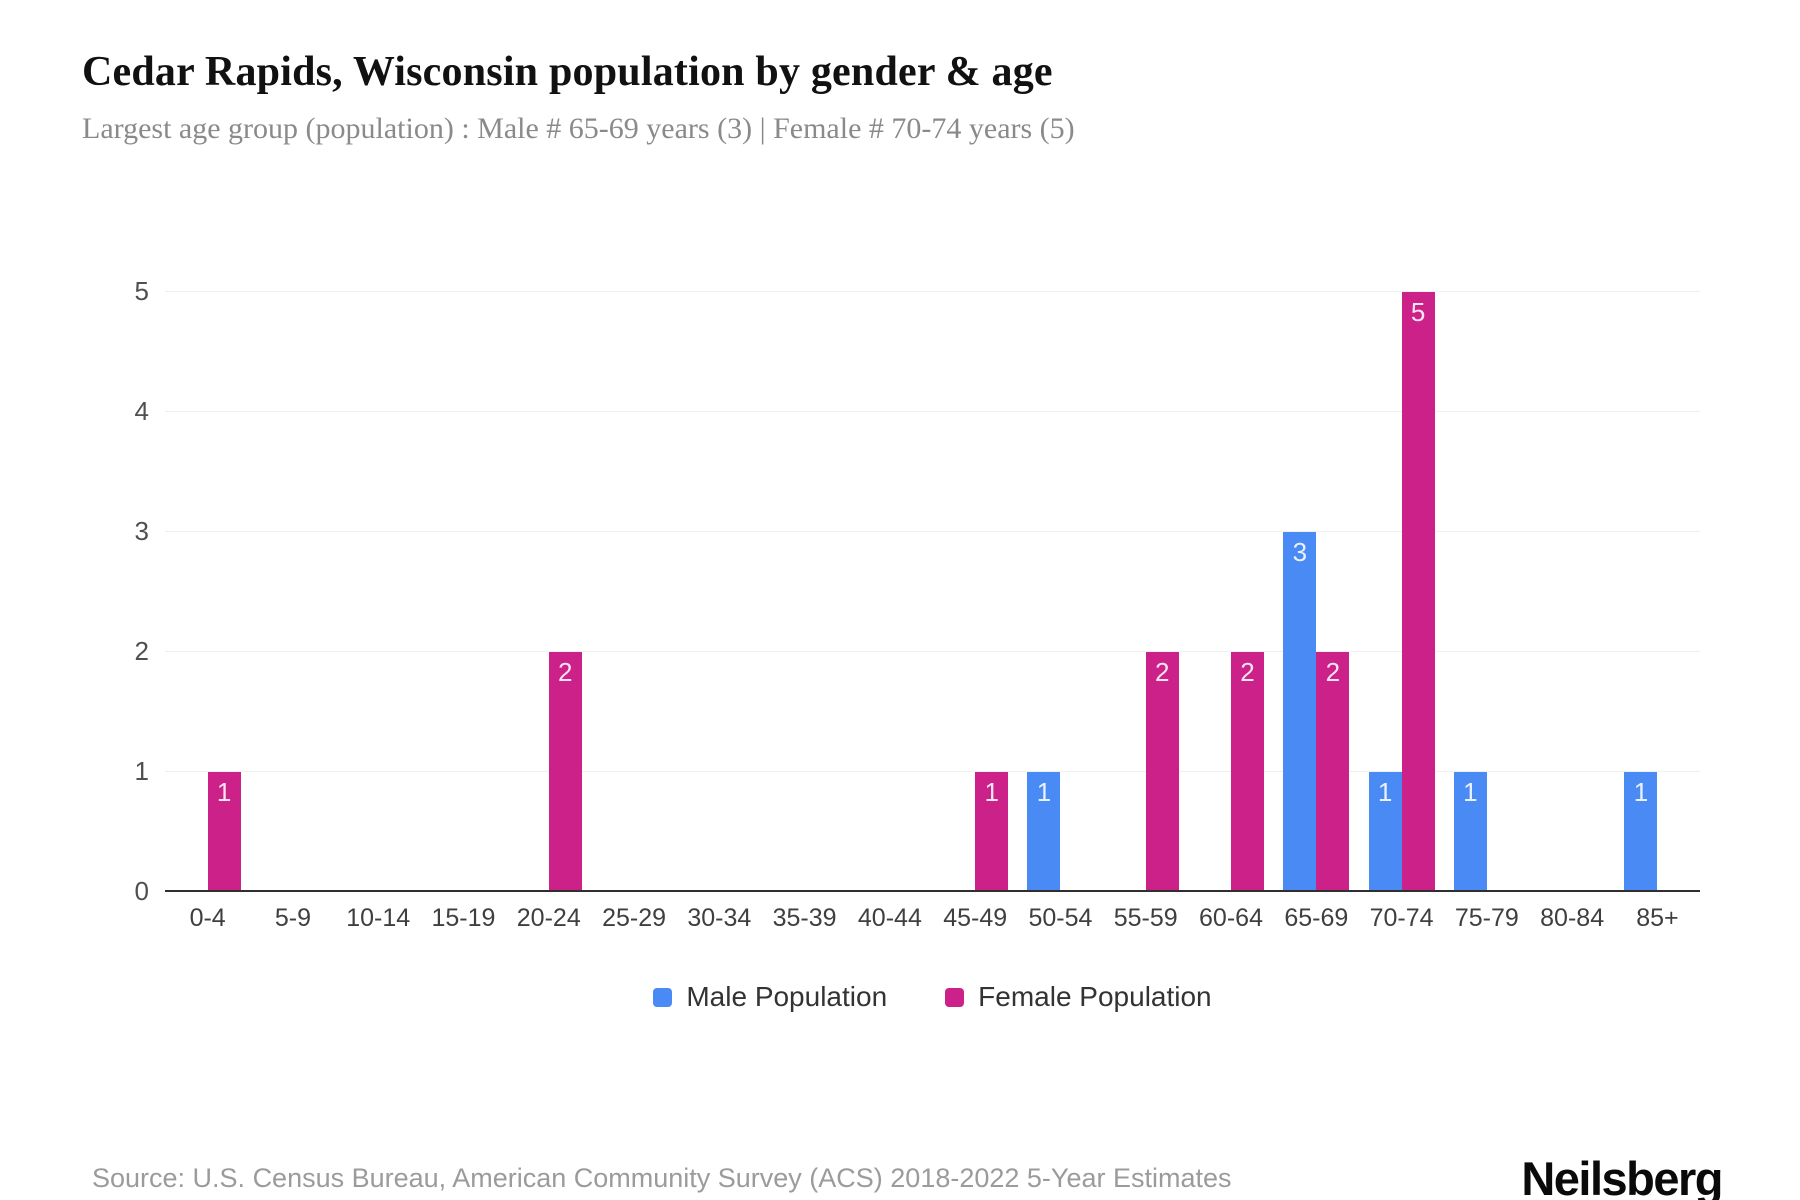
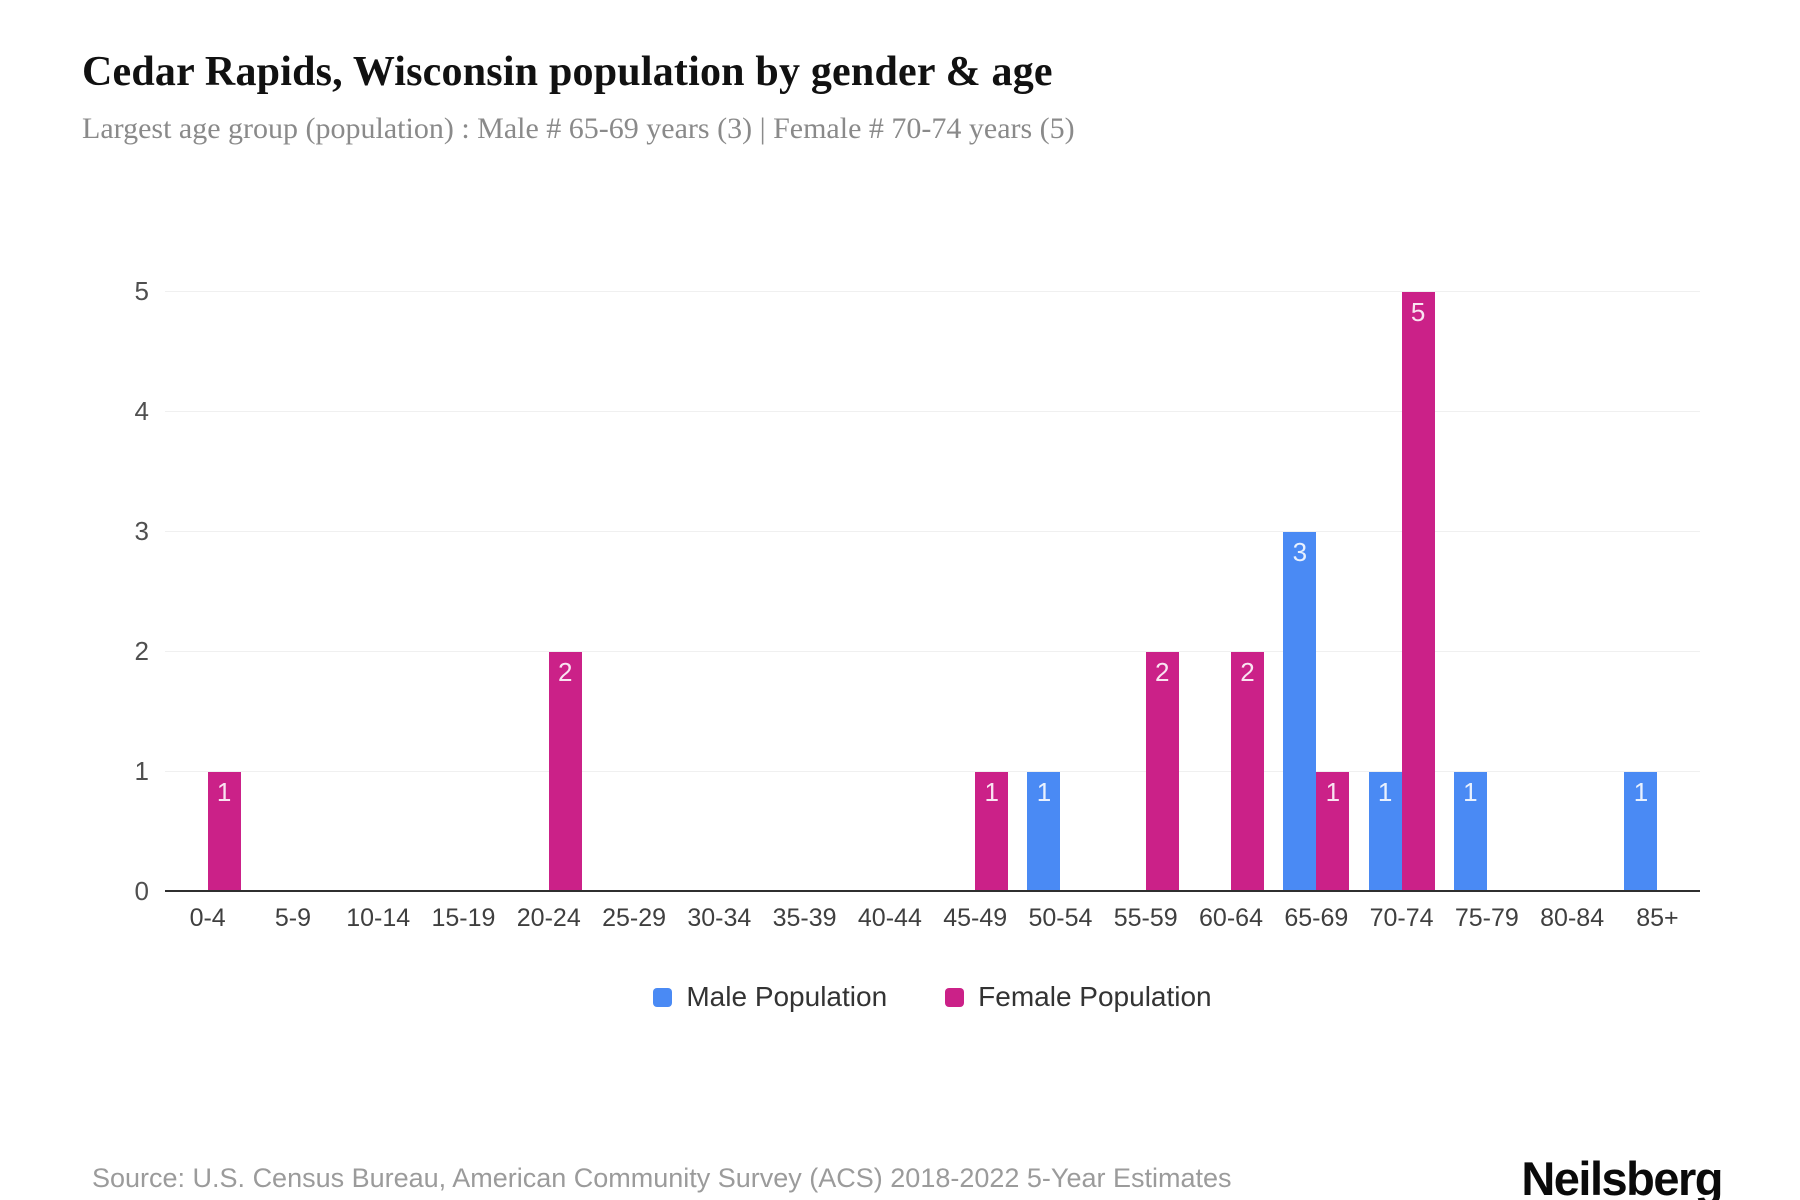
Female Population/65-69: 2 -> 1
